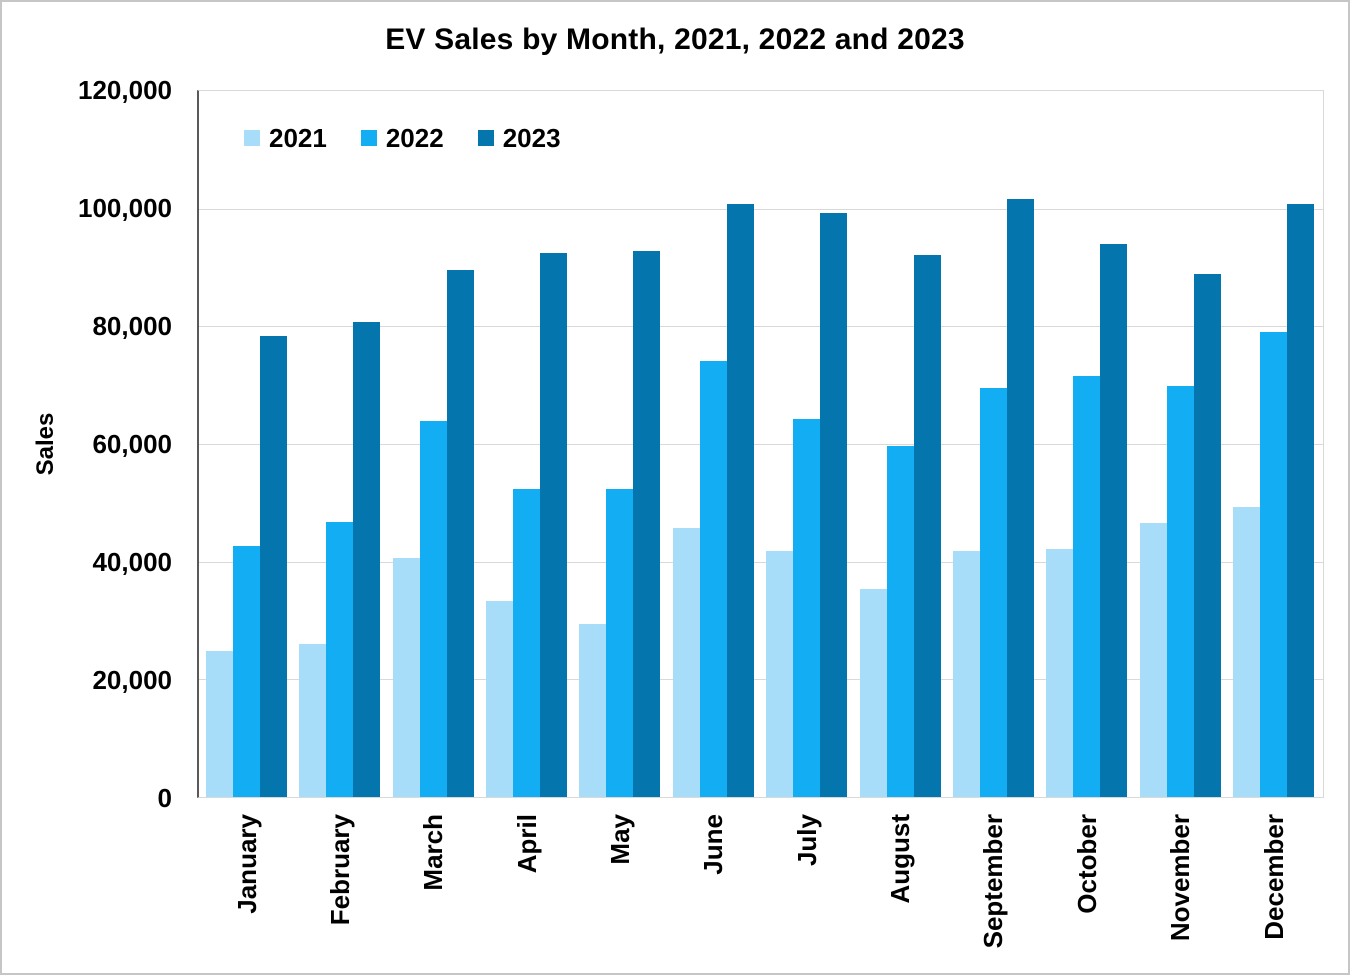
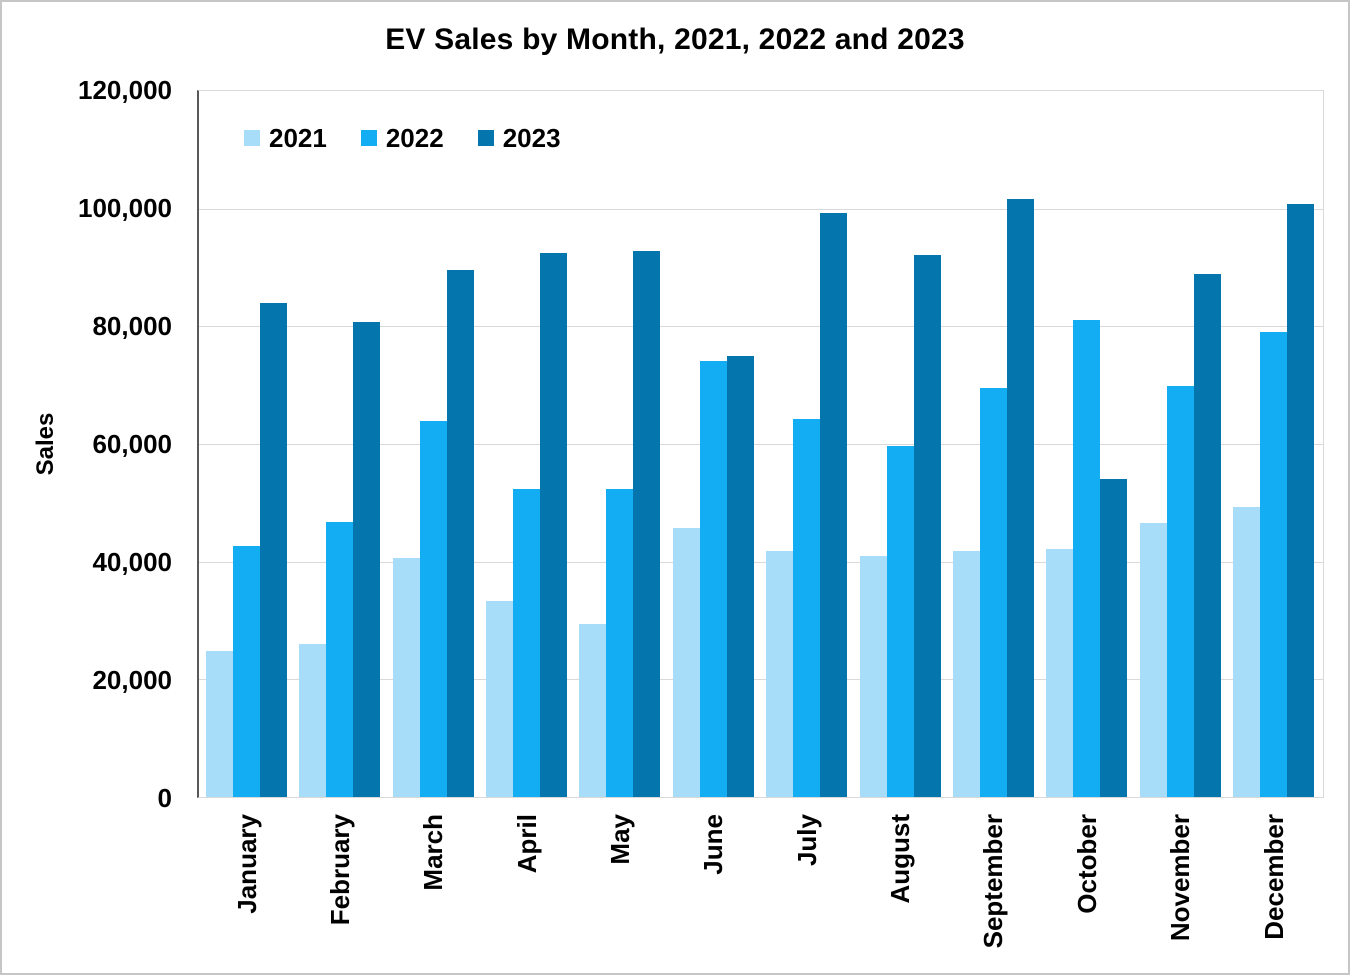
2023/January: 78000 -> 84000
2023/June: 101000 -> 75000
2021/August: 35000 -> 41000
2022/October: 72000 -> 81000
2023/October: 94000 -> 54000
